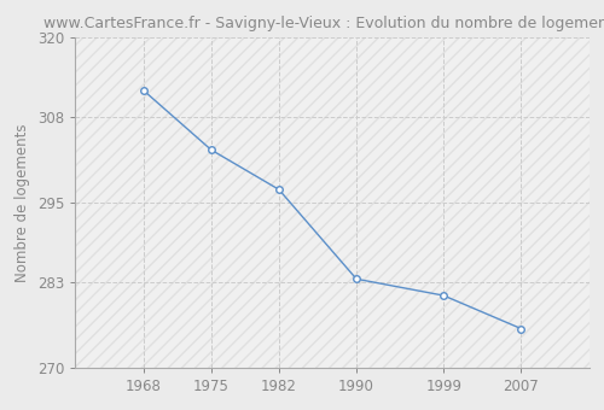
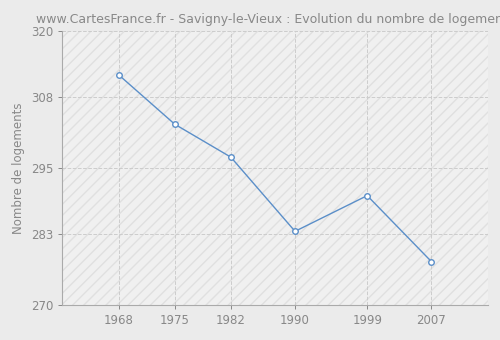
1999: 281.0 -> 290.0
2007: 276.0 -> 278.0
